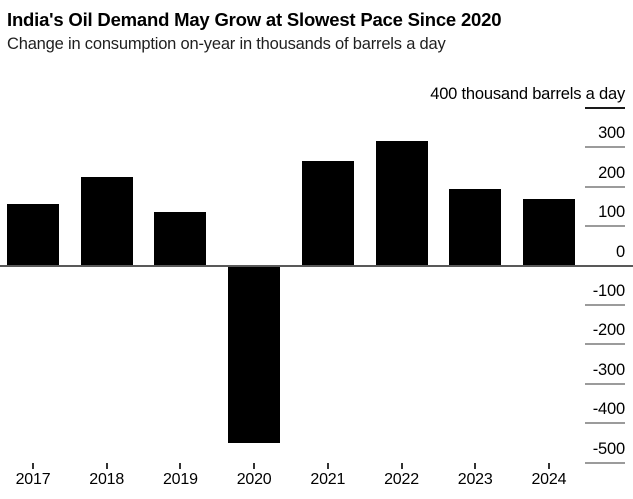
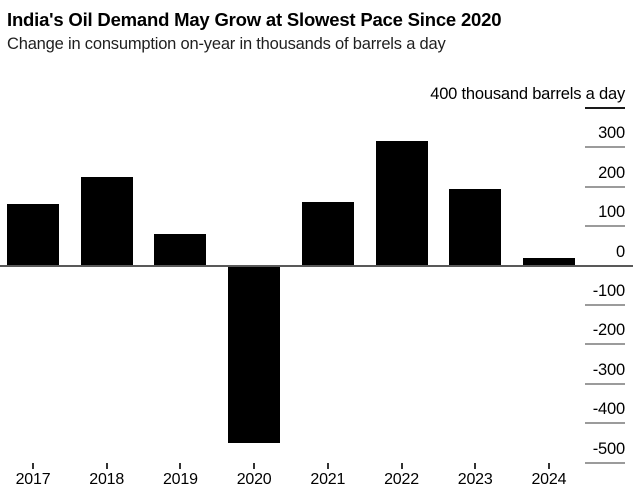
2019: 140 -> 80
2021: 260 -> 160
2024: 170 -> 20
